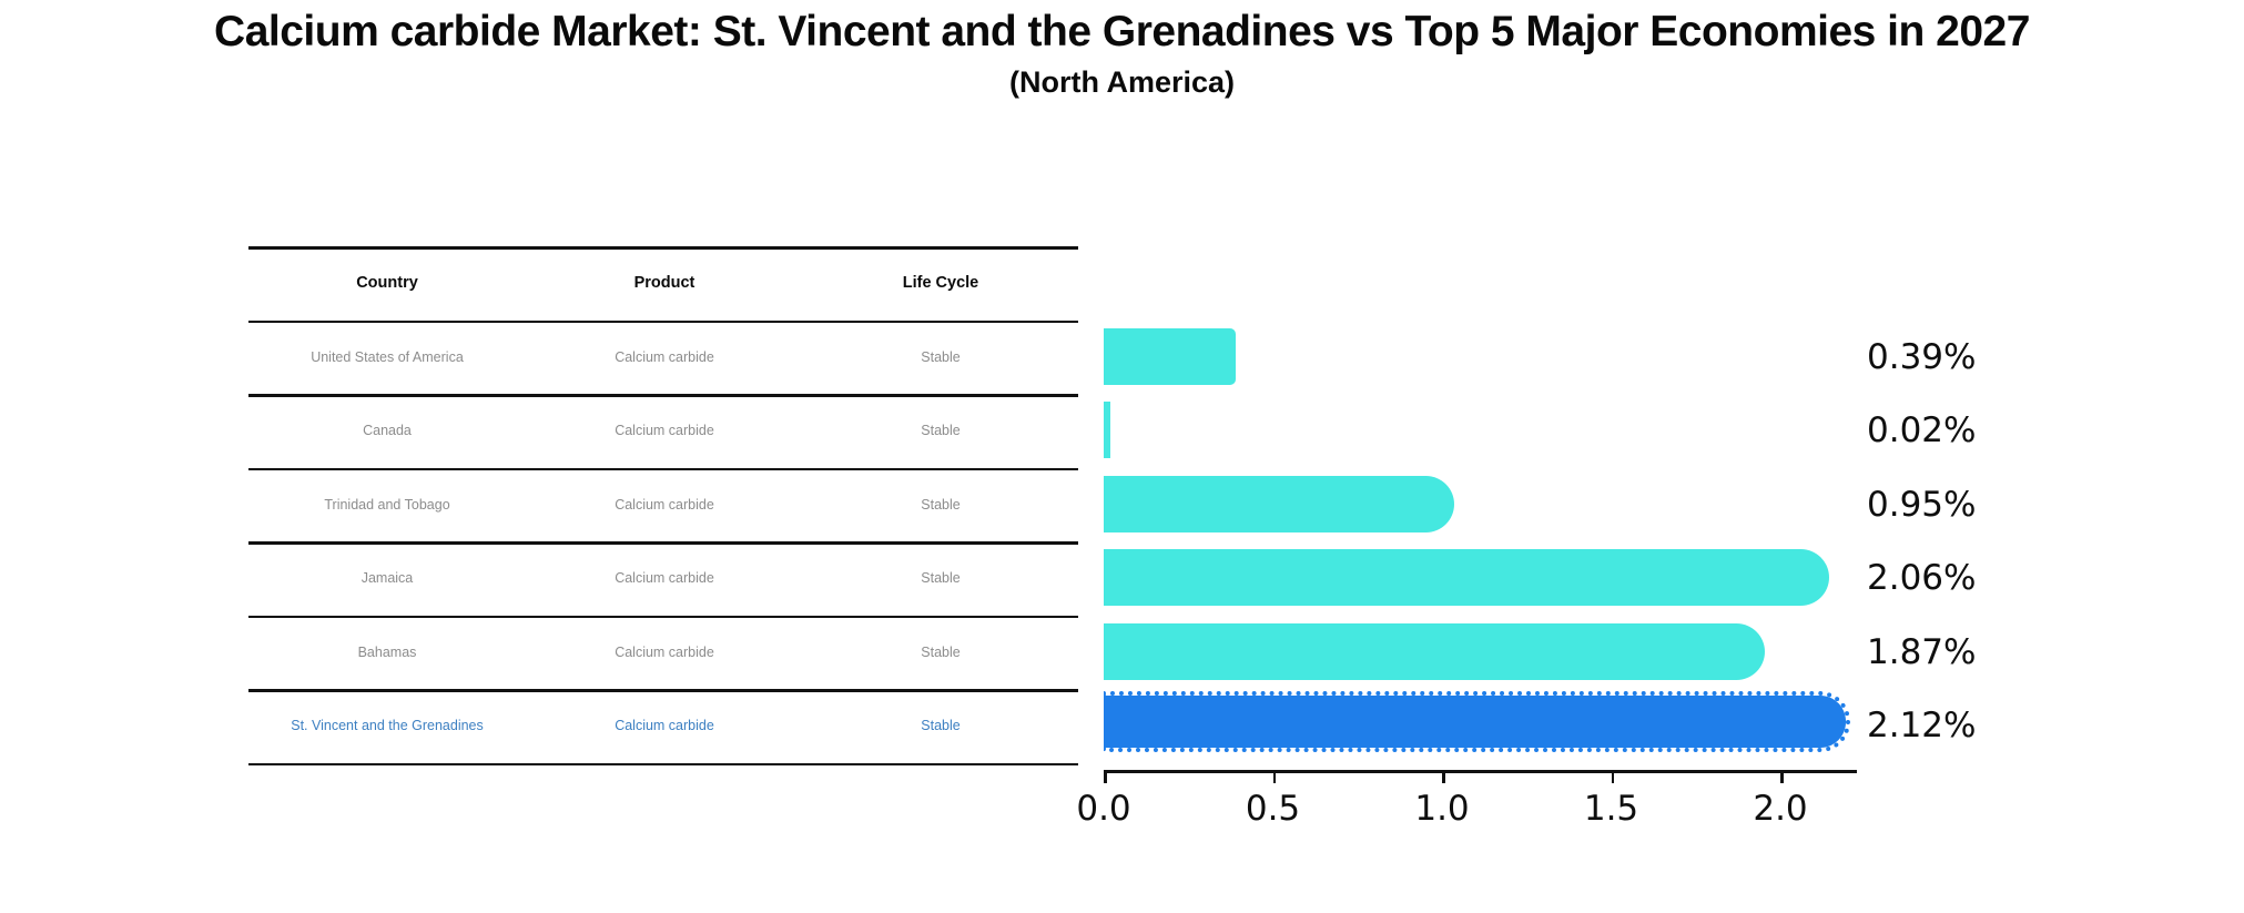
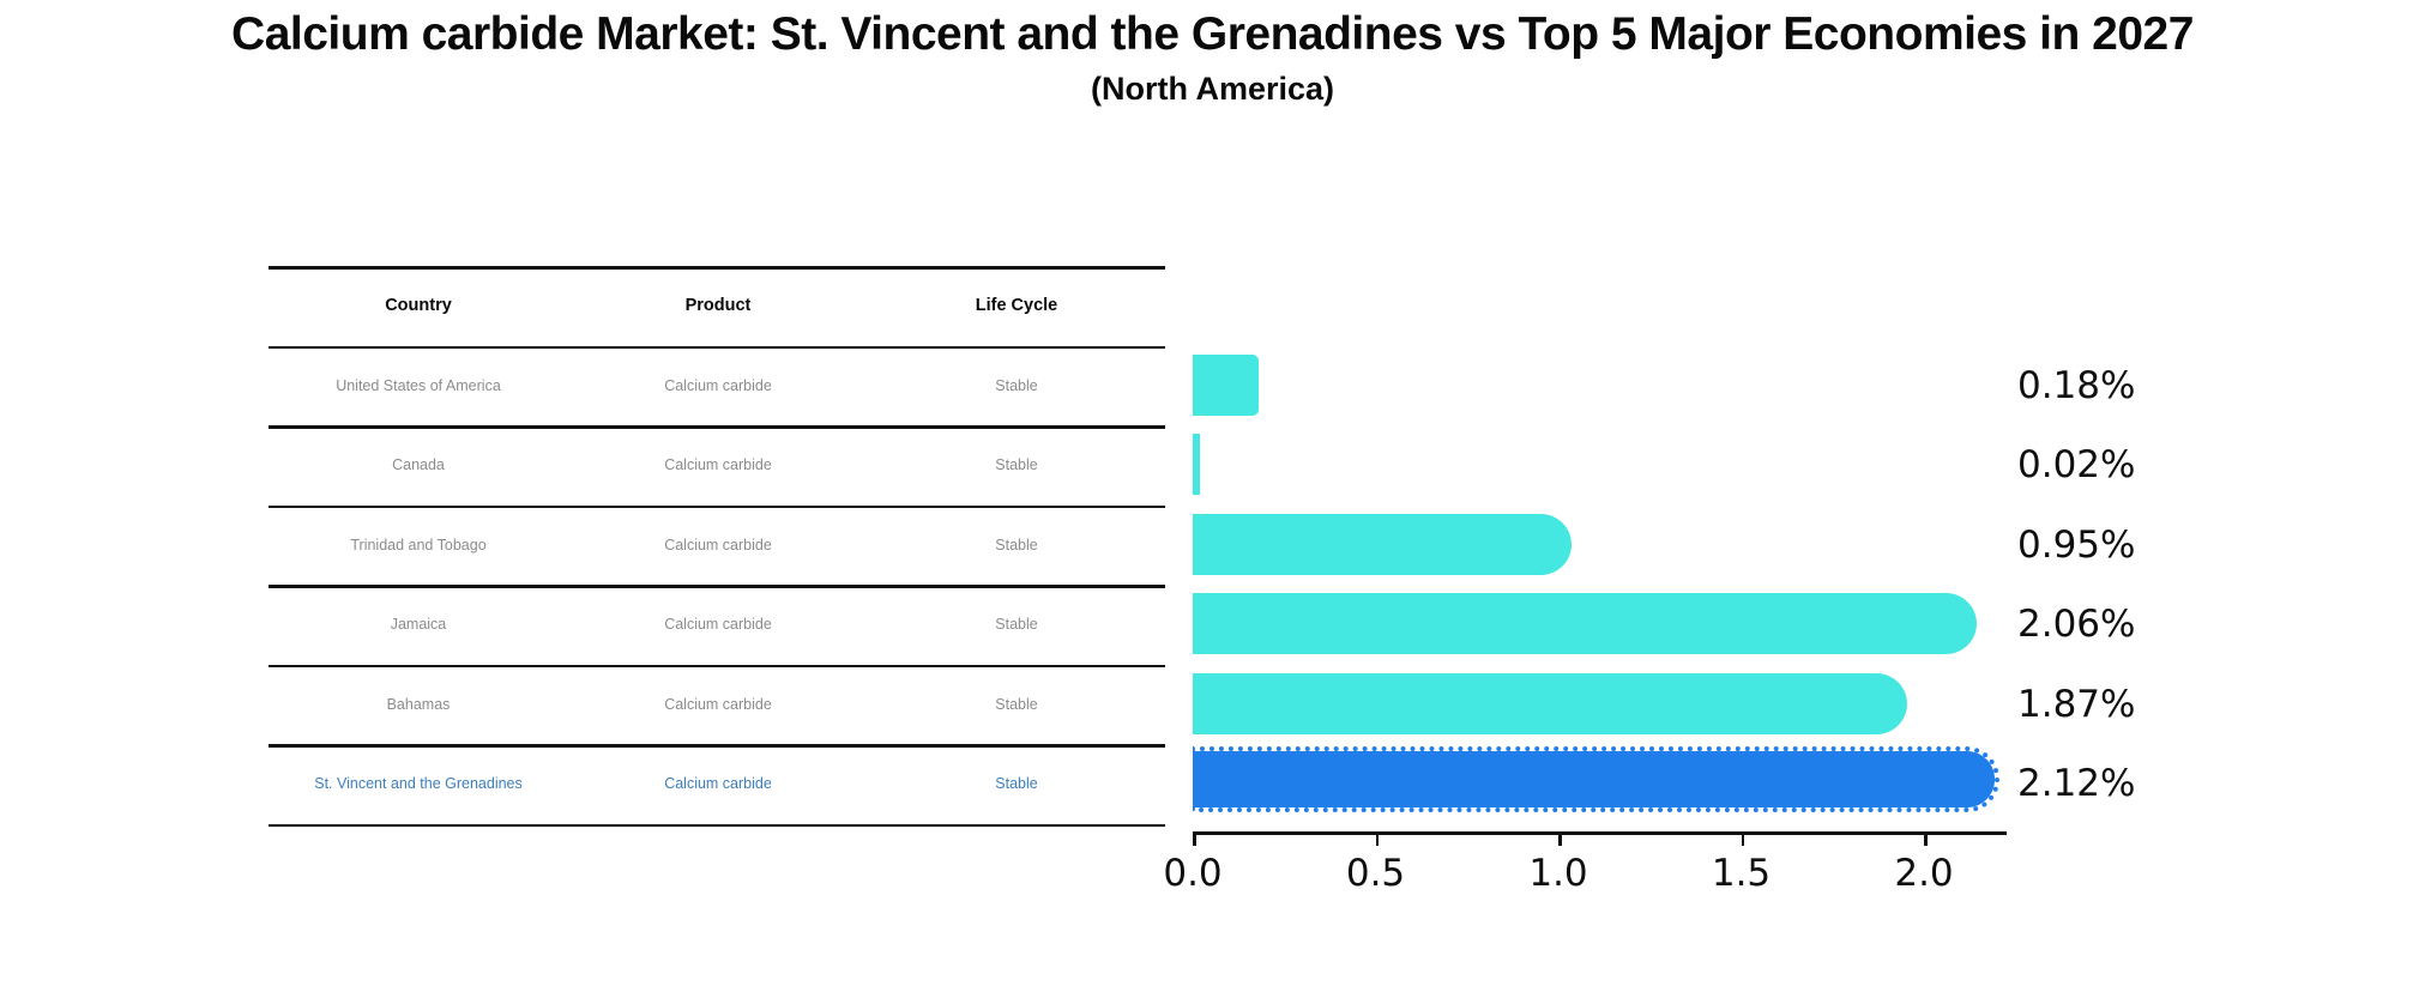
United States of America: 0.39% -> 0.18%
